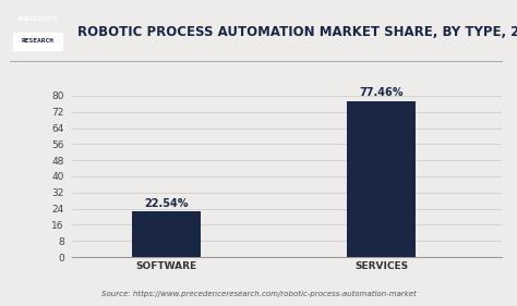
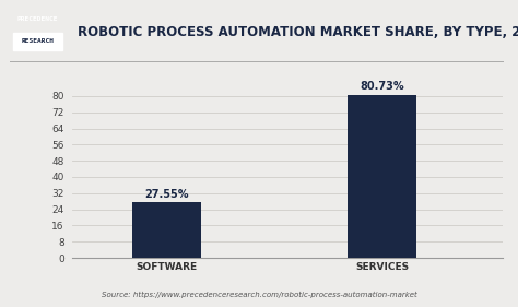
SOFTWARE: 22.54% -> 27.55%
SERVICES: 77.46% -> 80.73%
